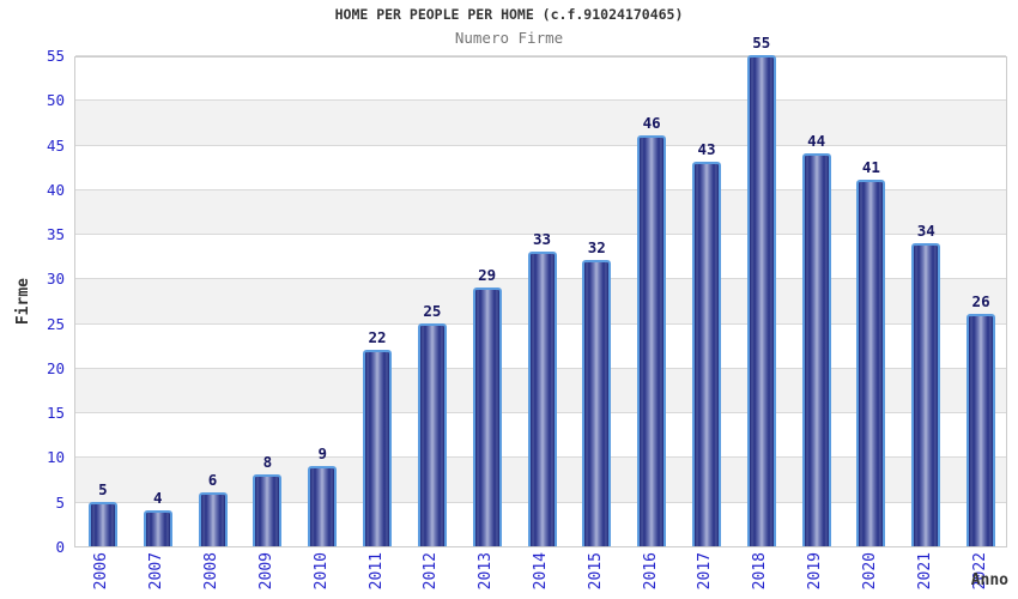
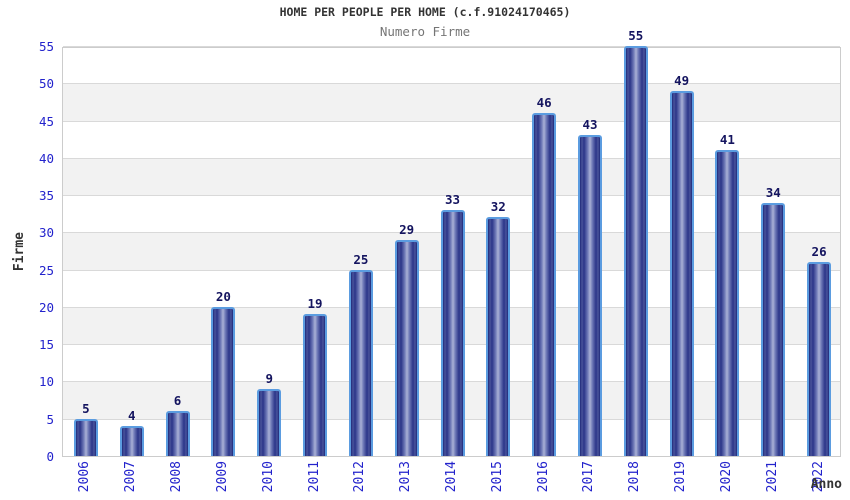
2009: 8 -> 20
2011: 22 -> 19
2019: 44 -> 49
